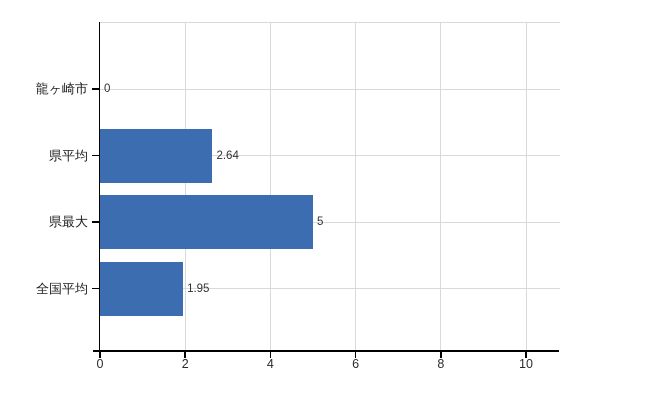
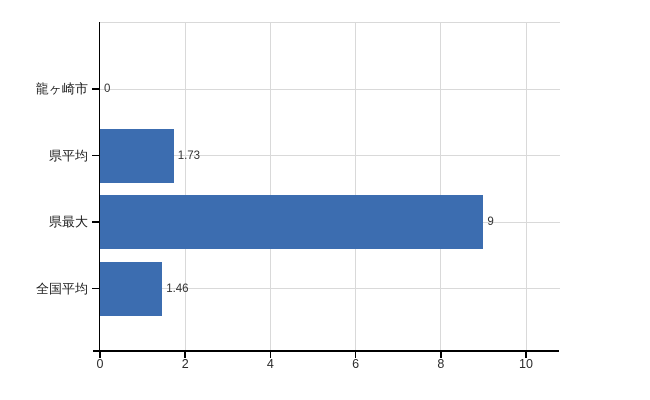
県平均: 2.64 -> 1.73
県最大: 5 -> 9
全国平均: 1.95 -> 1.46
